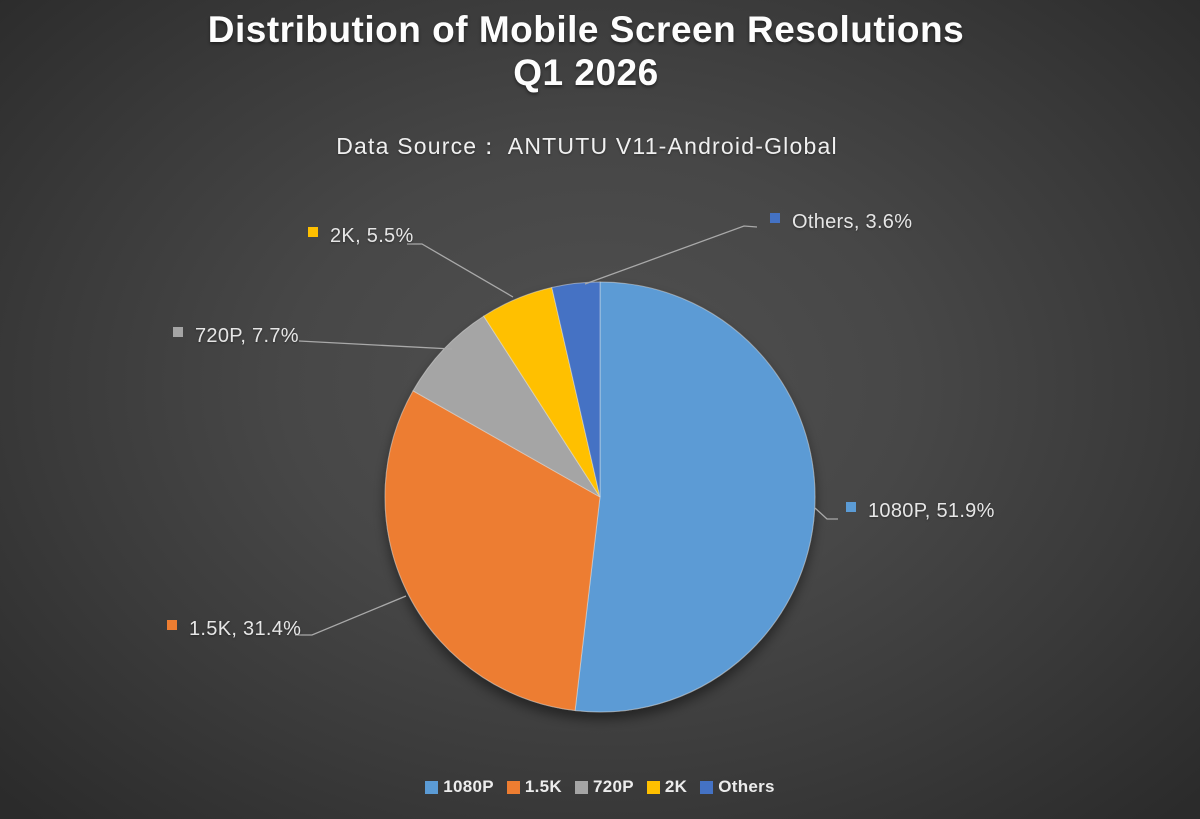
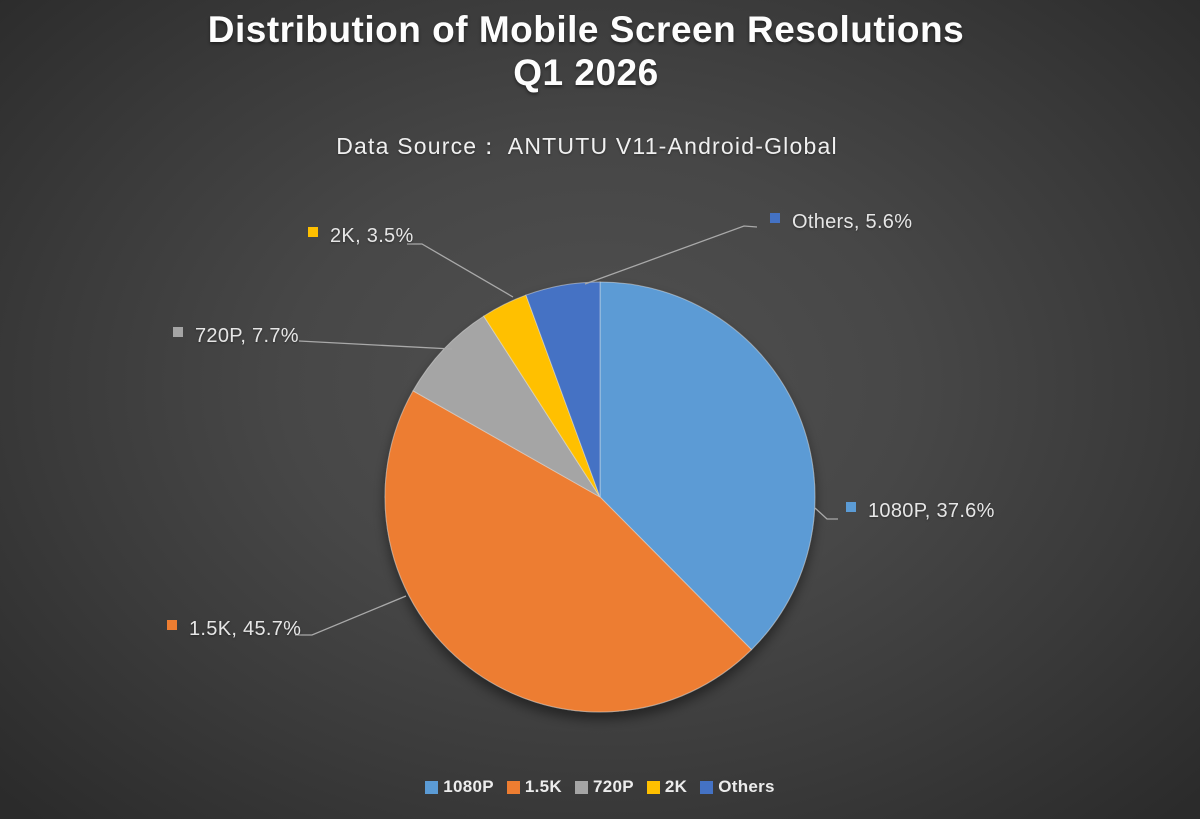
1080P: 51.9% -> 37.6%
1.5K: 31.4% -> 45.7%
2K: 5.5% -> 3.5%
Others: 3.6% -> 5.6%
